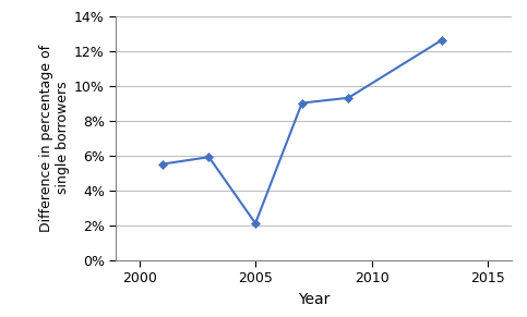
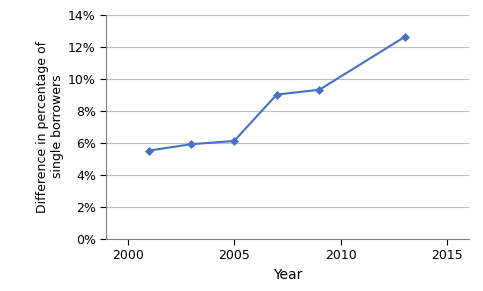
2005: 2.1% -> 6.1%
